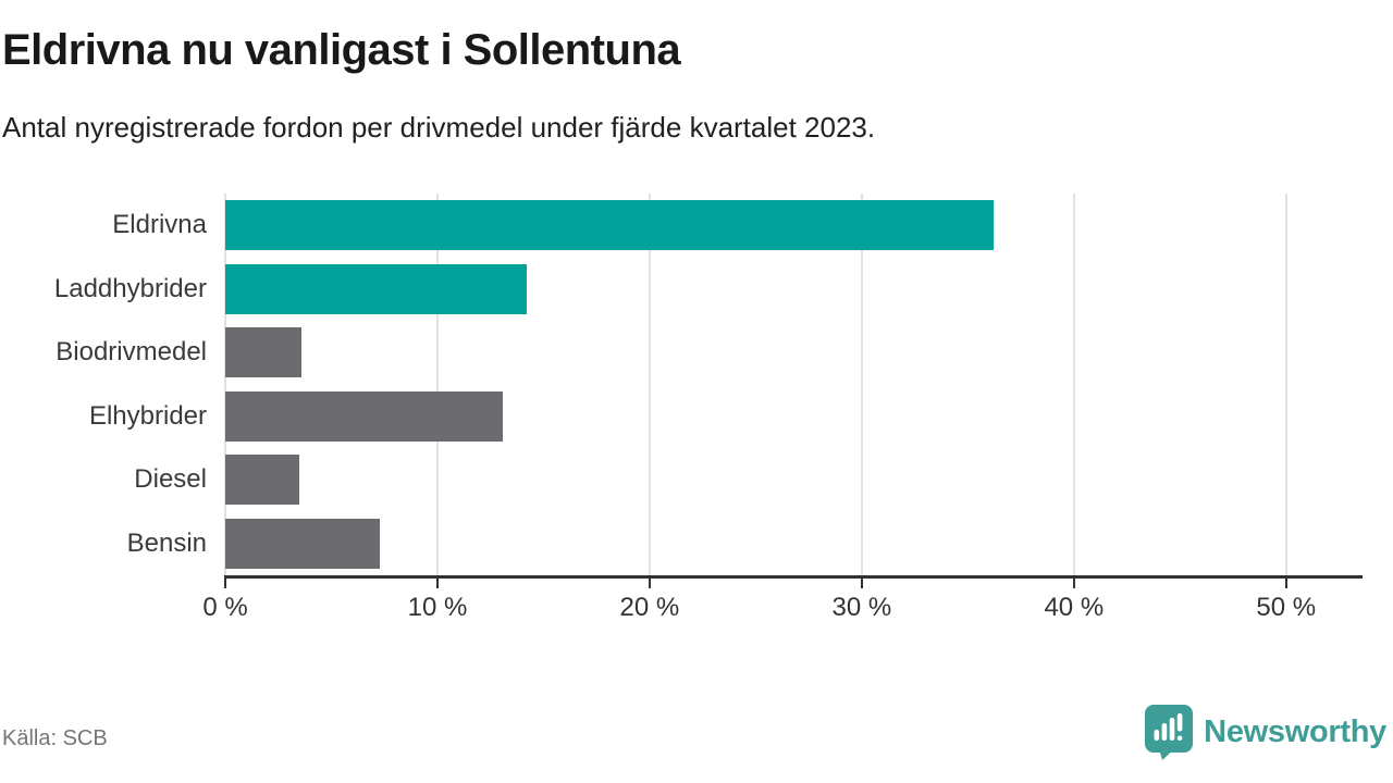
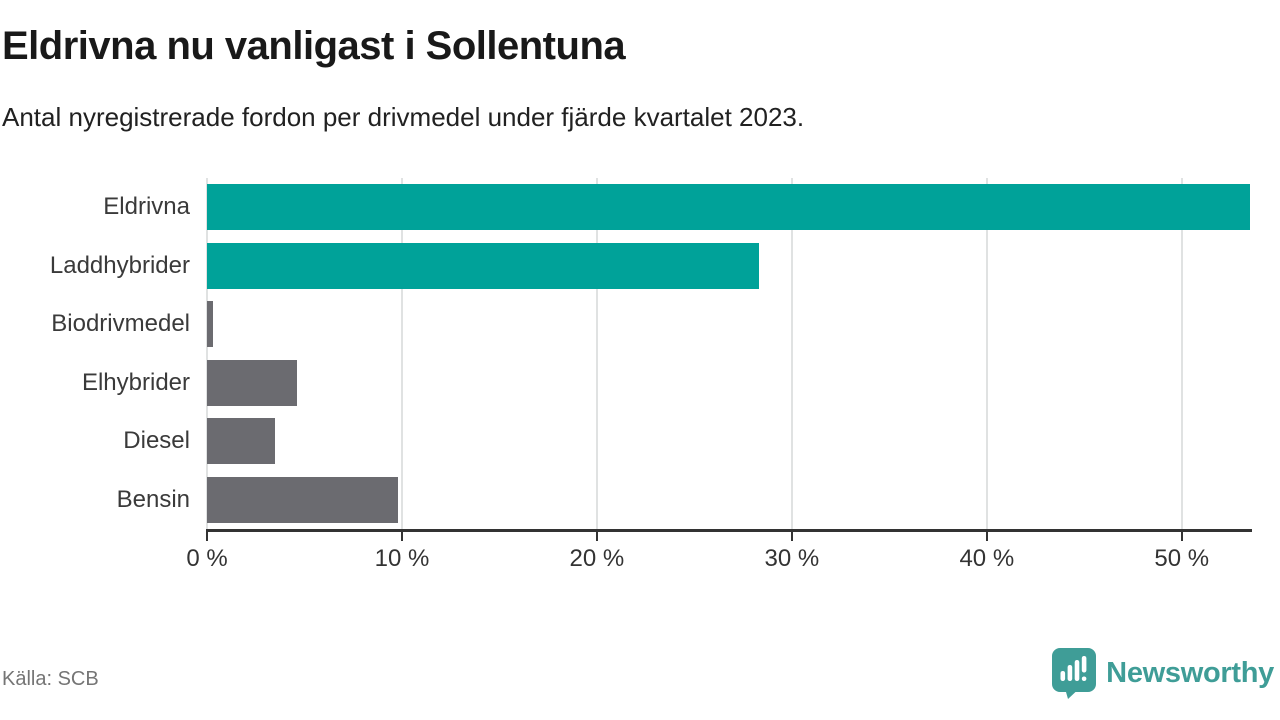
Eldrivna: 36.2% -> 53.5%
Laddhybrider: 14.2% -> 28.3%
Biodrivmedel: 3.6% -> 0.3%
Elhybrider: 13.1% -> 4.6%
Bensin: 7.3% -> 9.8%
